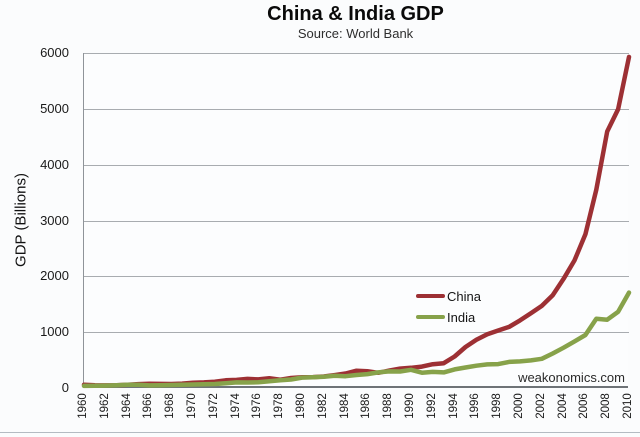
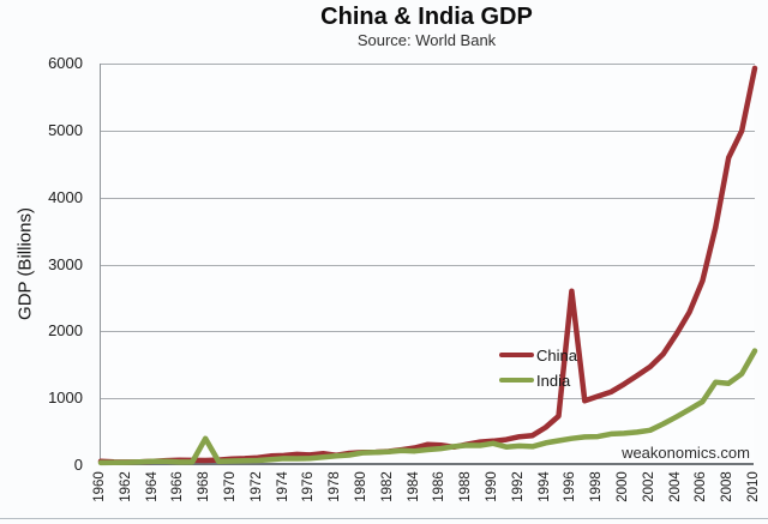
India/1968: 100 -> 400
China/1996: 900 -> 2600
